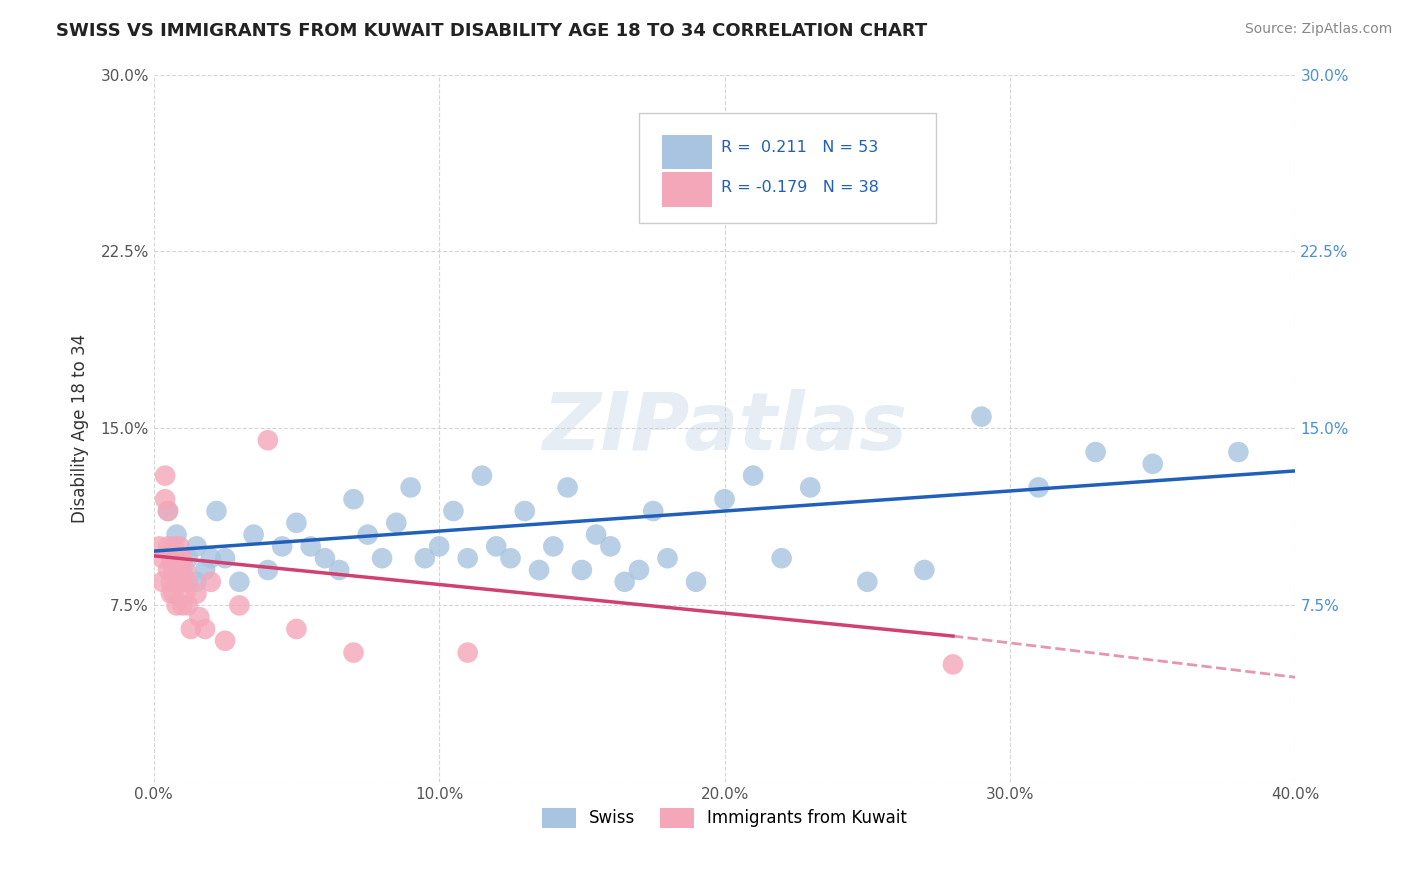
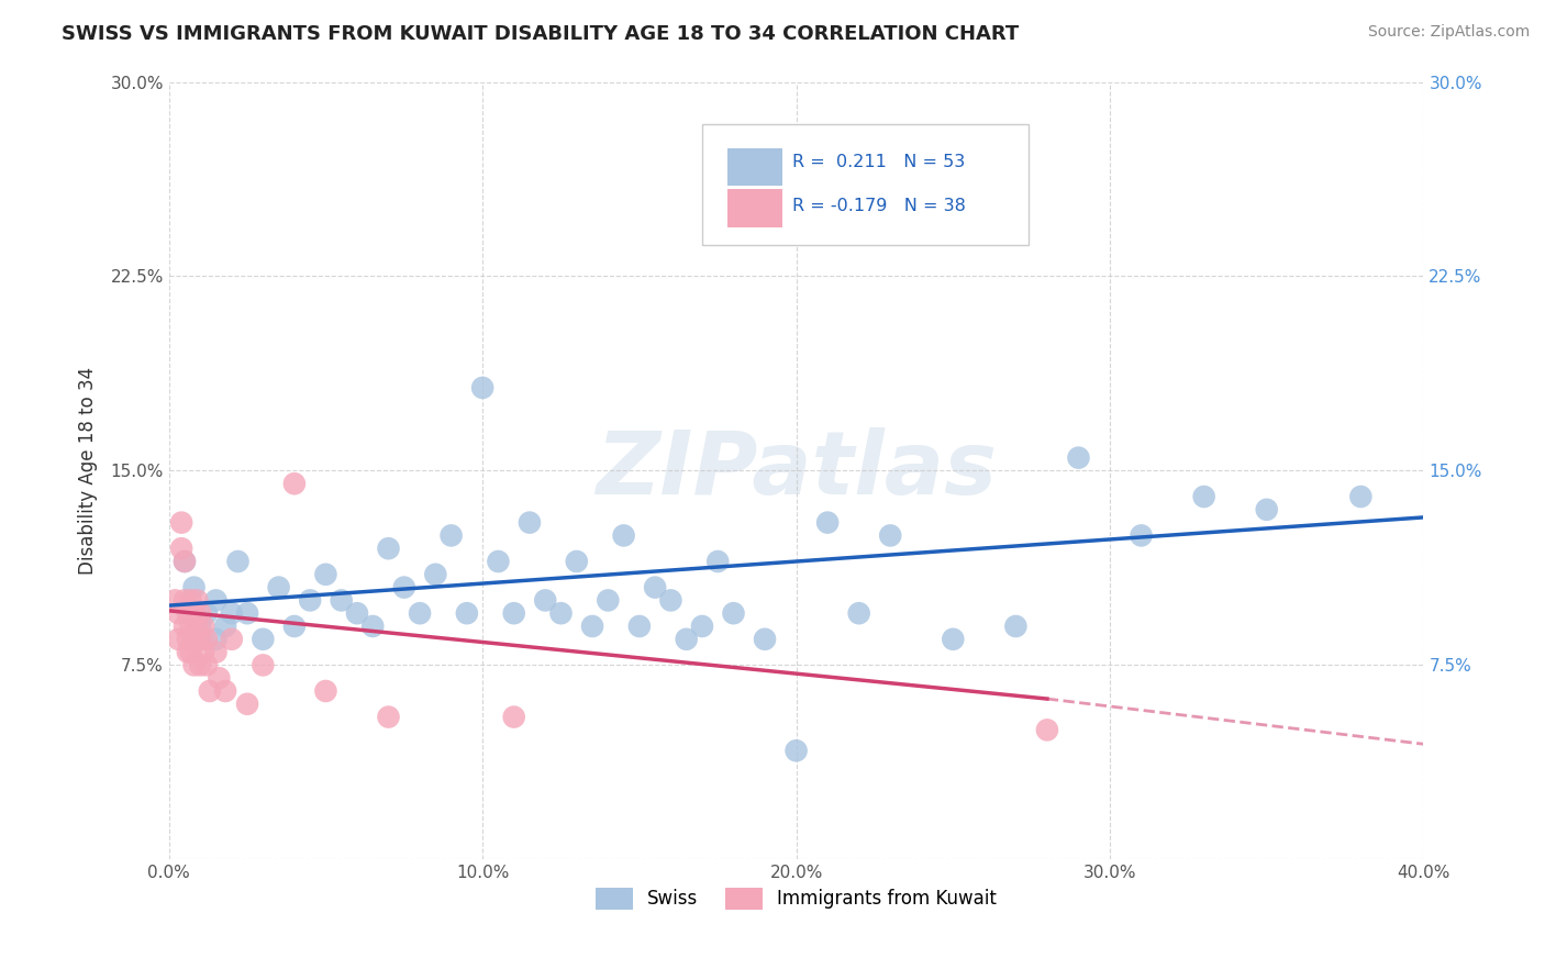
Swiss/10.0%: 10.0% -> 18.2%
Swiss/20.0%: 12.0% -> 4.2%
